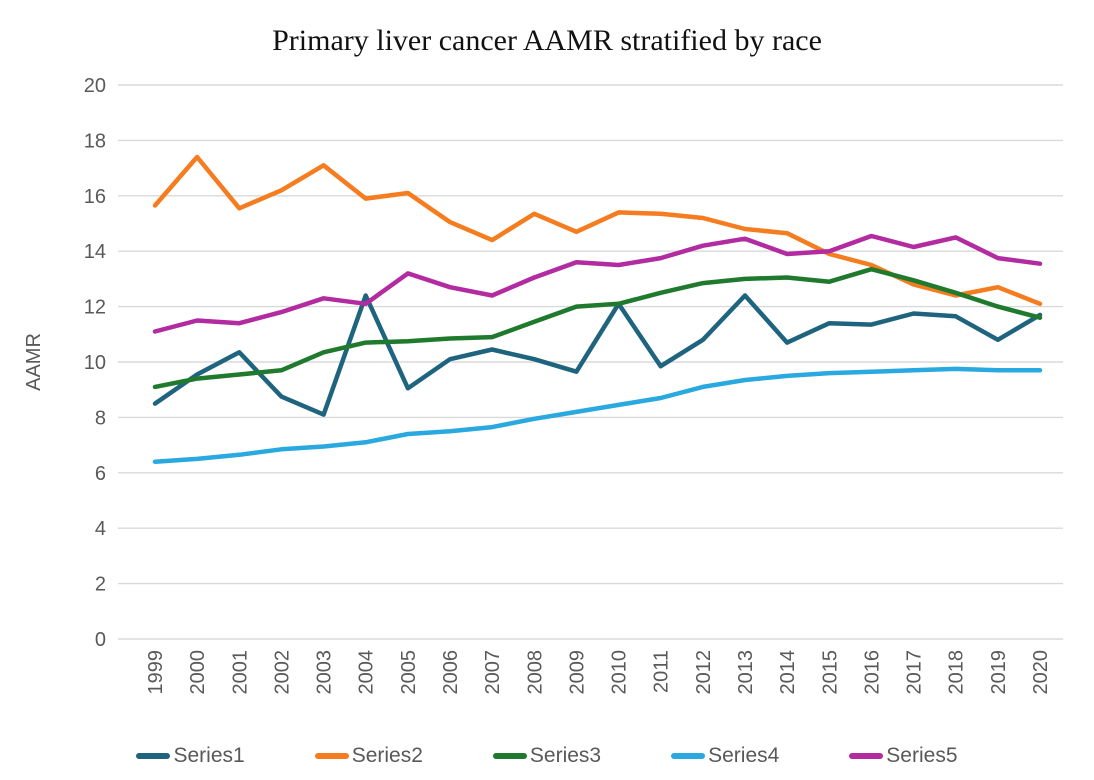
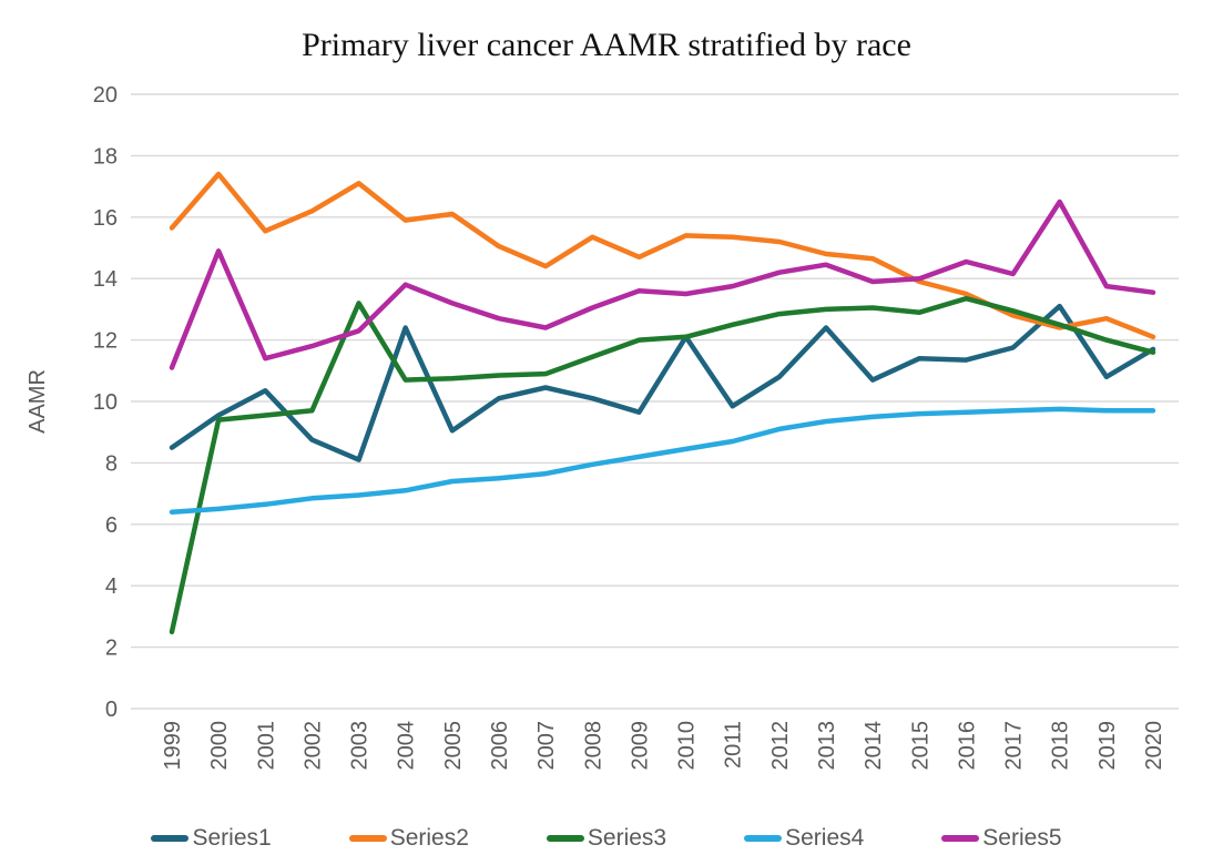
Series3/1999: 9.1 -> 2.5
Series5/2000: 11.5 -> 14.9
Series3/2003: 10.3 -> 13.2
Series5/2004: 12.1 -> 13.8
Series1/2018: 11.7 -> 13.1
Series5/2018: 14.5 -> 16.5
